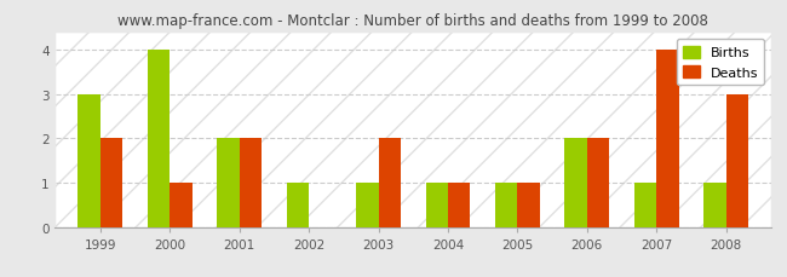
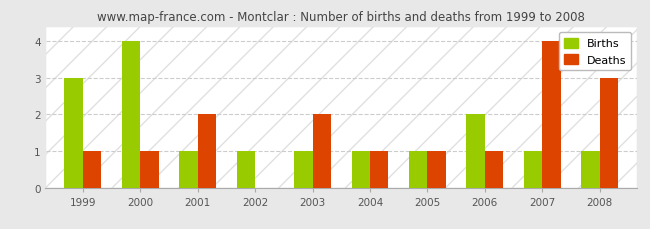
Deaths/1999: 2 -> 1
Births/2001: 2 -> 1
Deaths/2006: 2 -> 1
